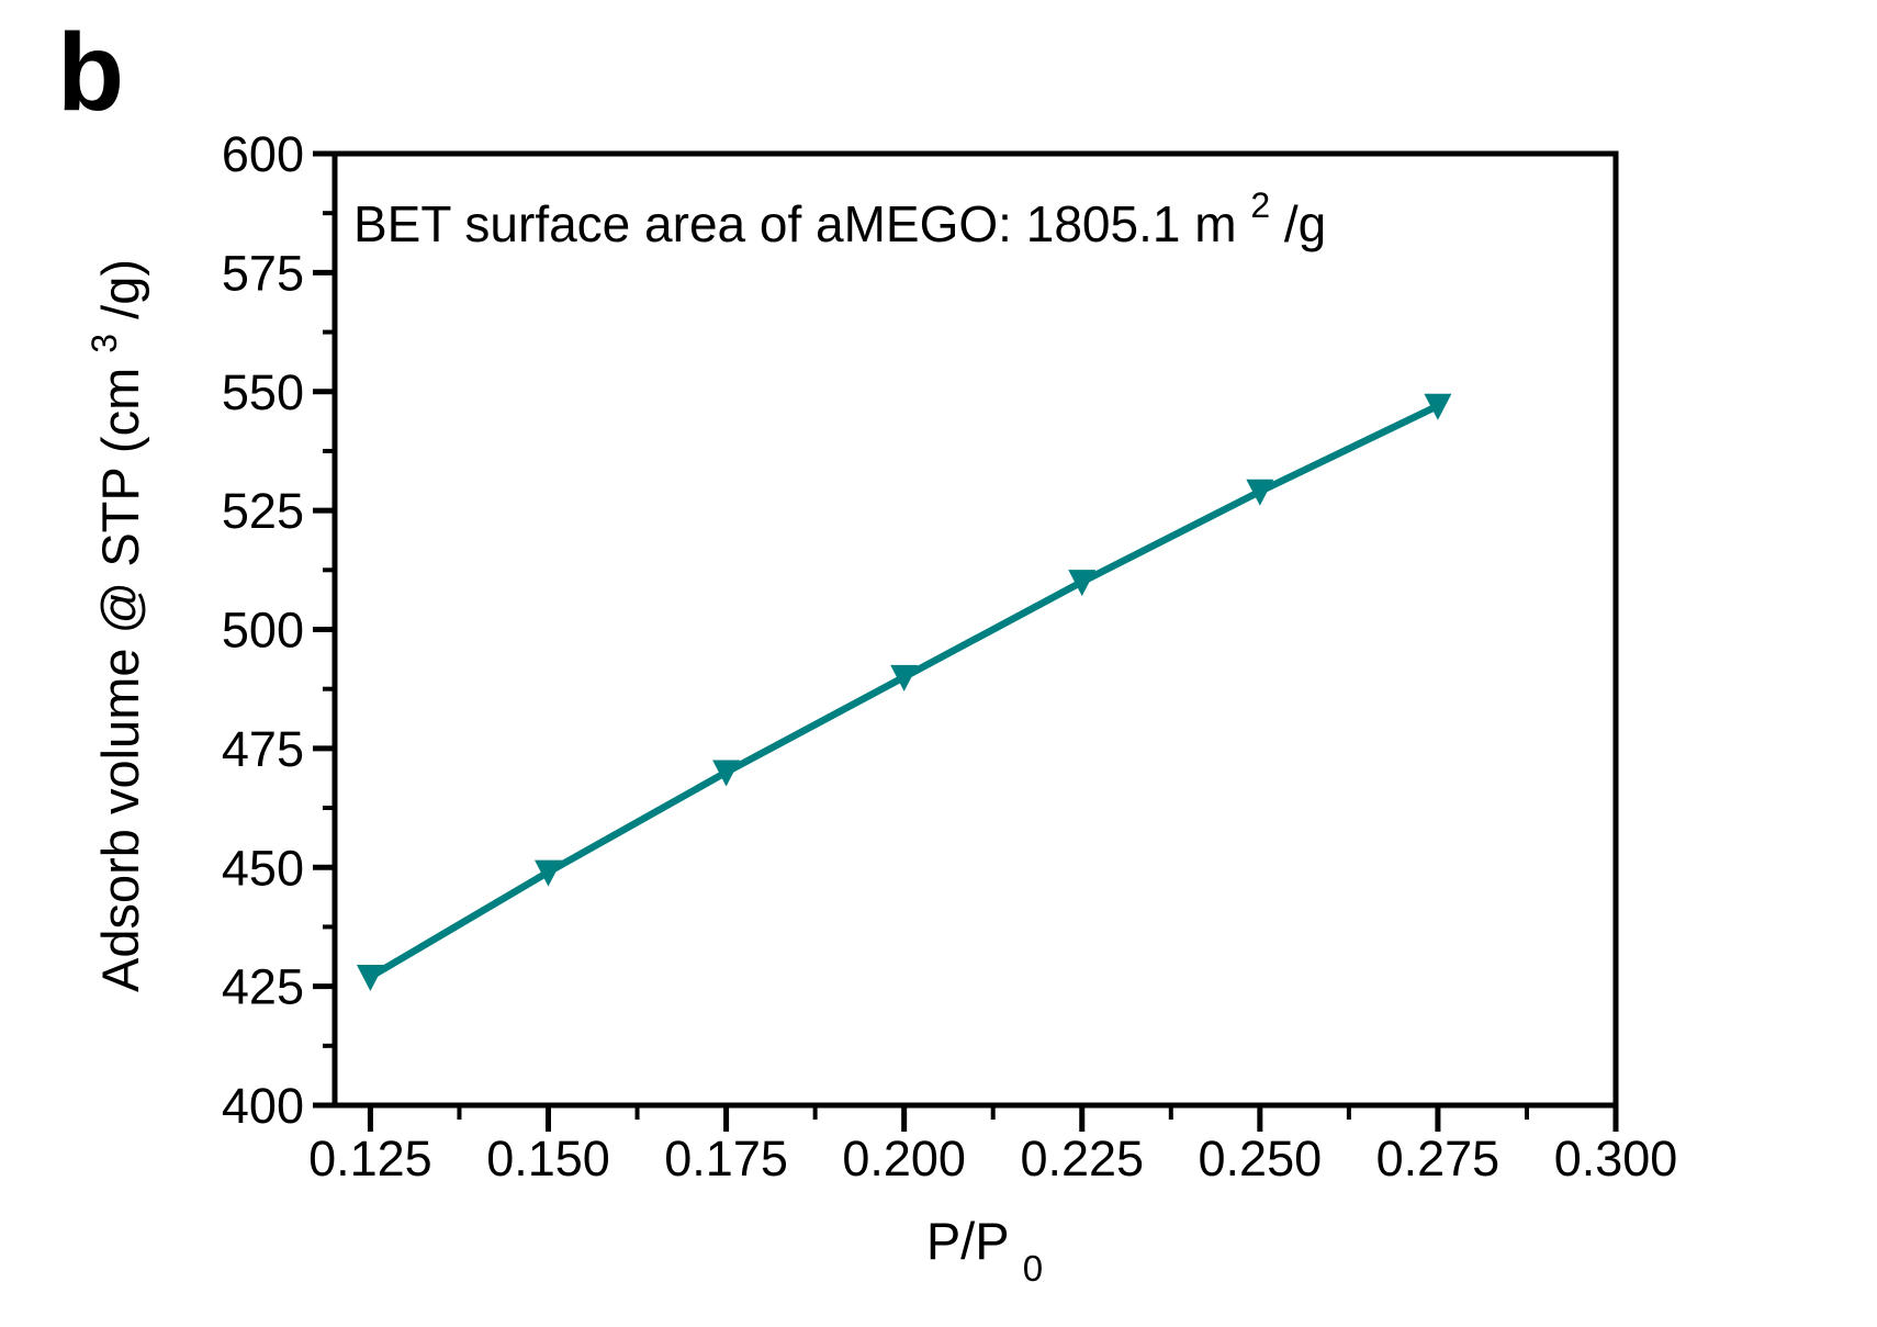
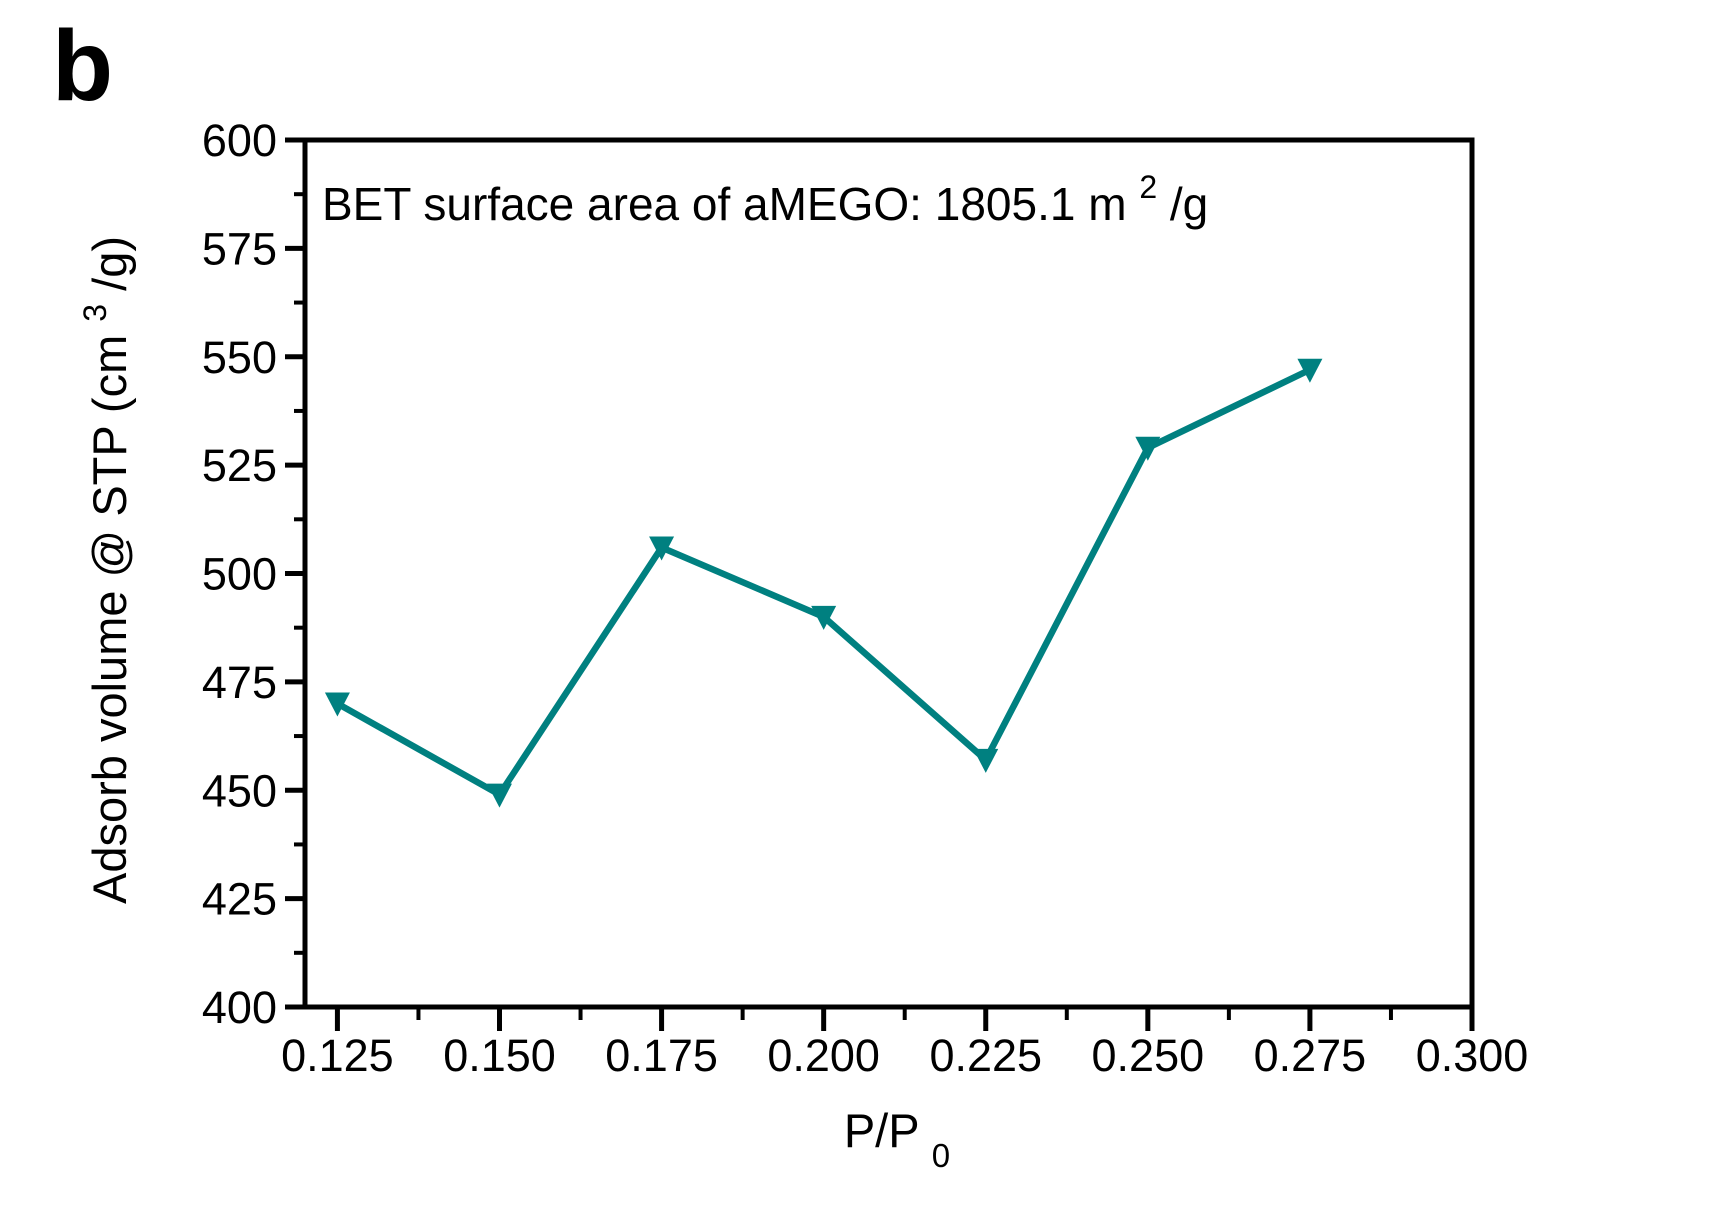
0.125: 427 -> 470
0.175: 470 -> 506
0.225: 510 -> 457
